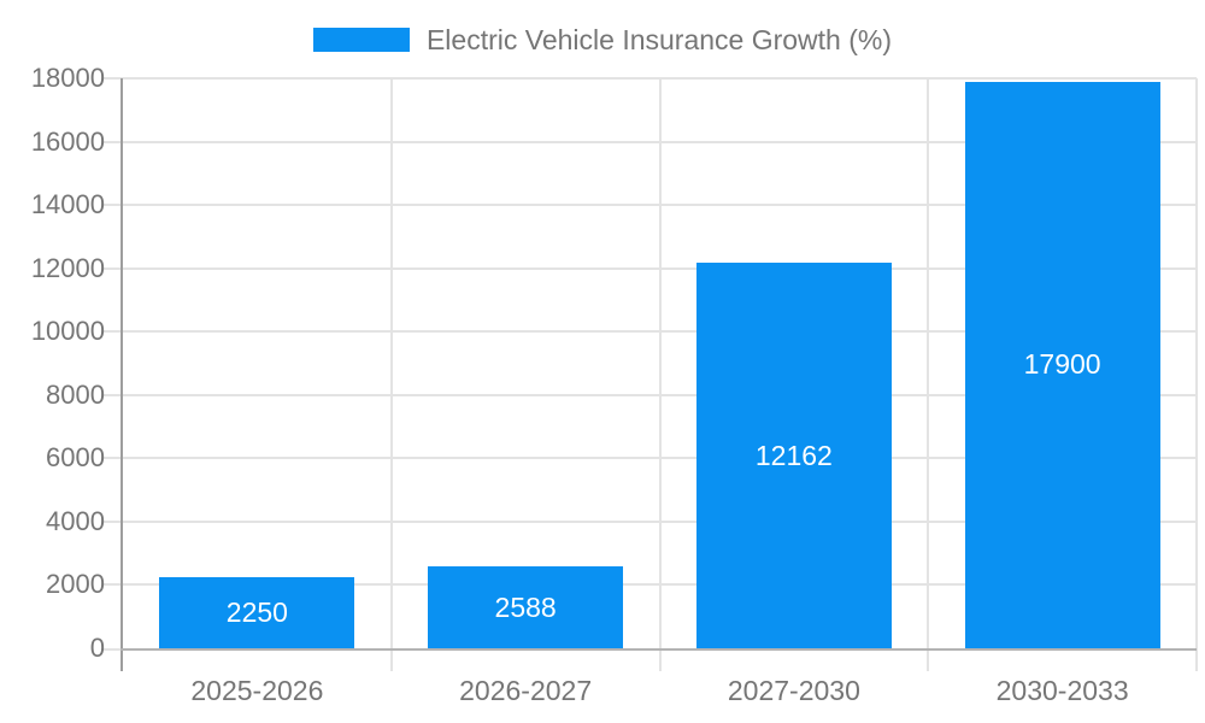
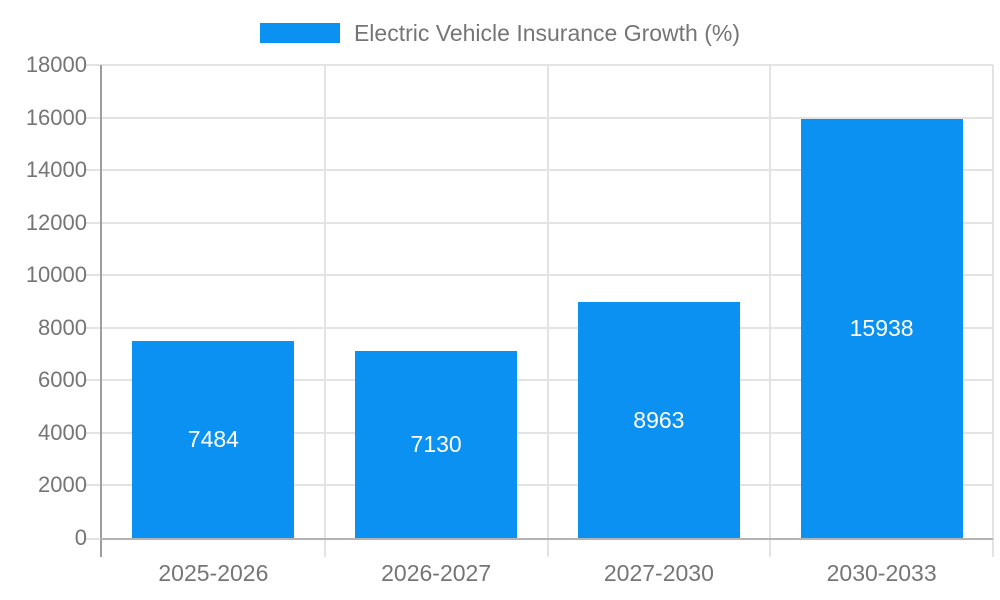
2025-2026: 2250 -> 7484
2026-2027: 2588 -> 7130
2027-2030: 12162 -> 8963
2030-2033: 17900 -> 15938
